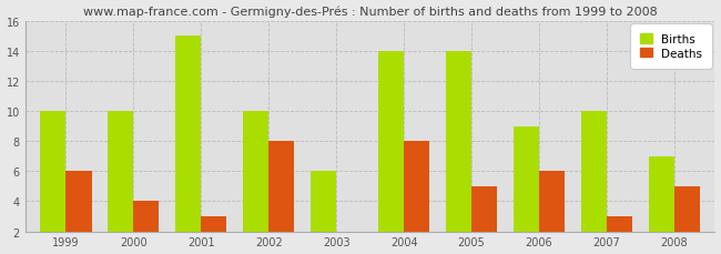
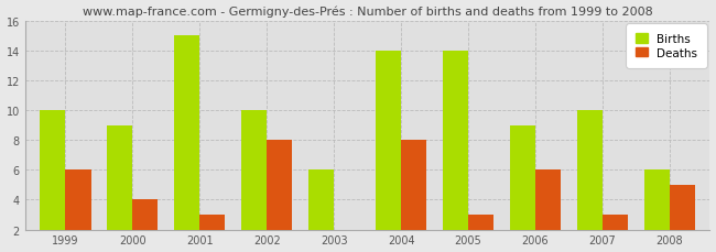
Births/2000: 10 -> 9
Deaths/2005: 5 -> 3
Births/2008: 7 -> 6
